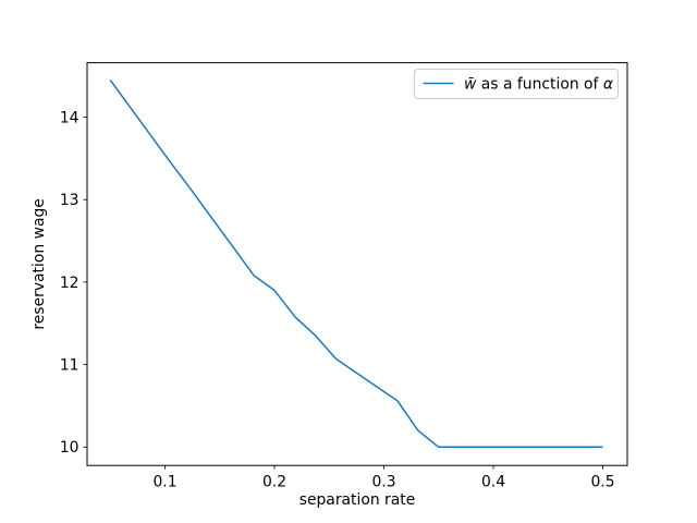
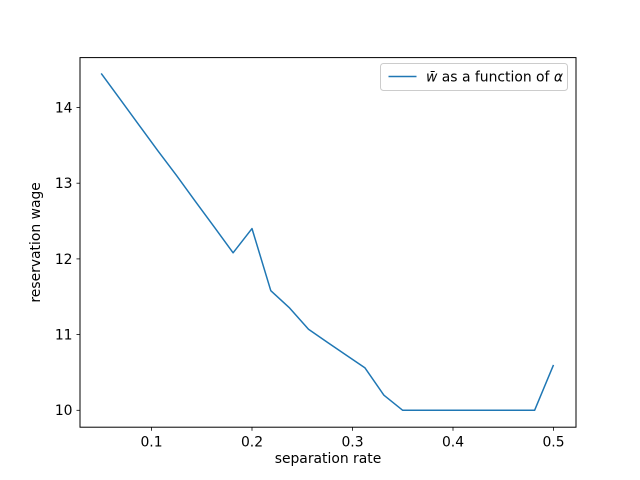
0.2: 11.9 -> 12.4
0.5: 10.0 -> 10.6
